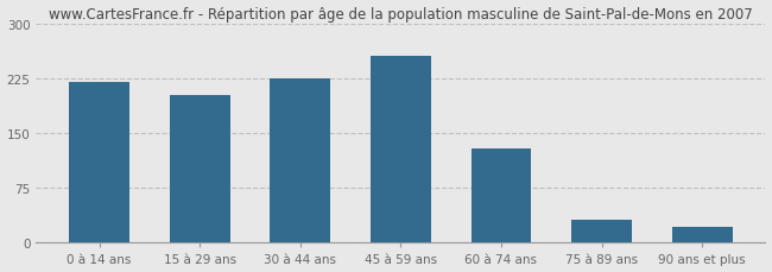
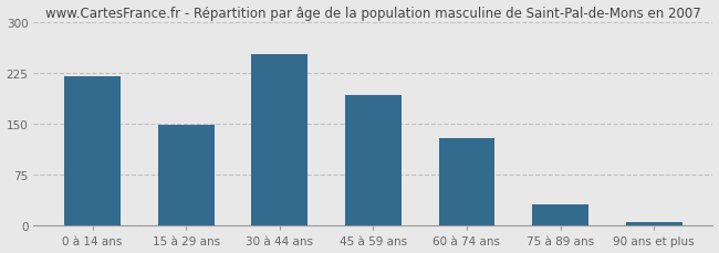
15 à 29 ans: 202 -> 149
30 à 44 ans: 226 -> 253
45 à 59 ans: 256 -> 193
90 ans et plus: 22 -> 5
